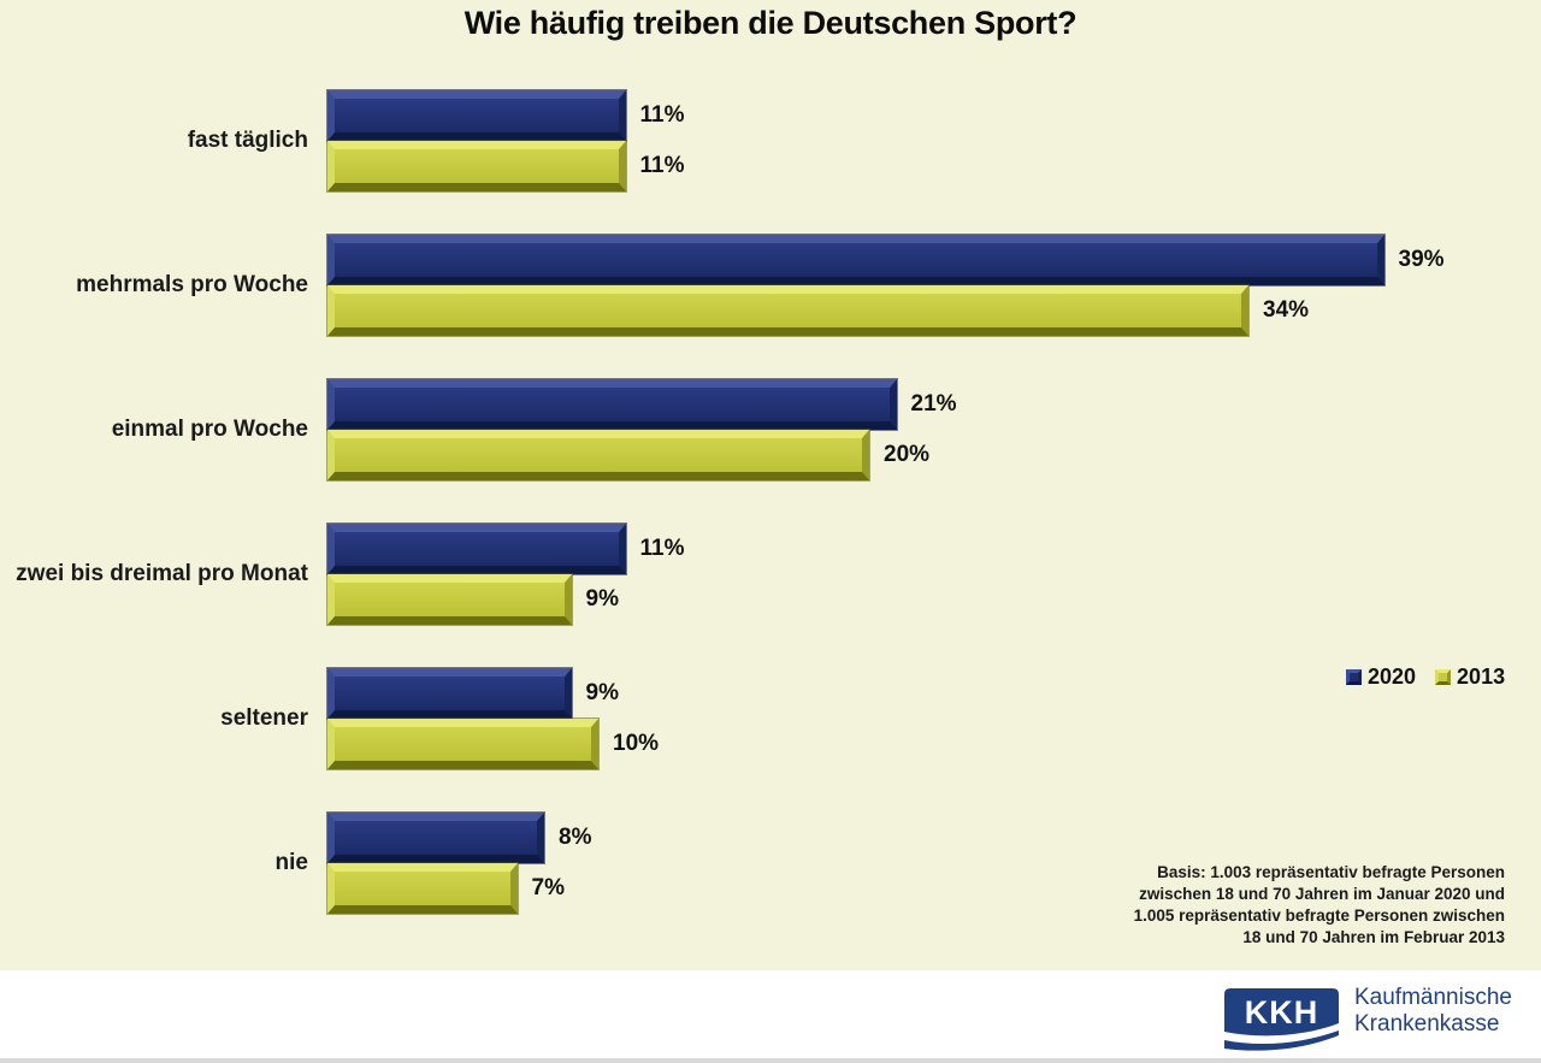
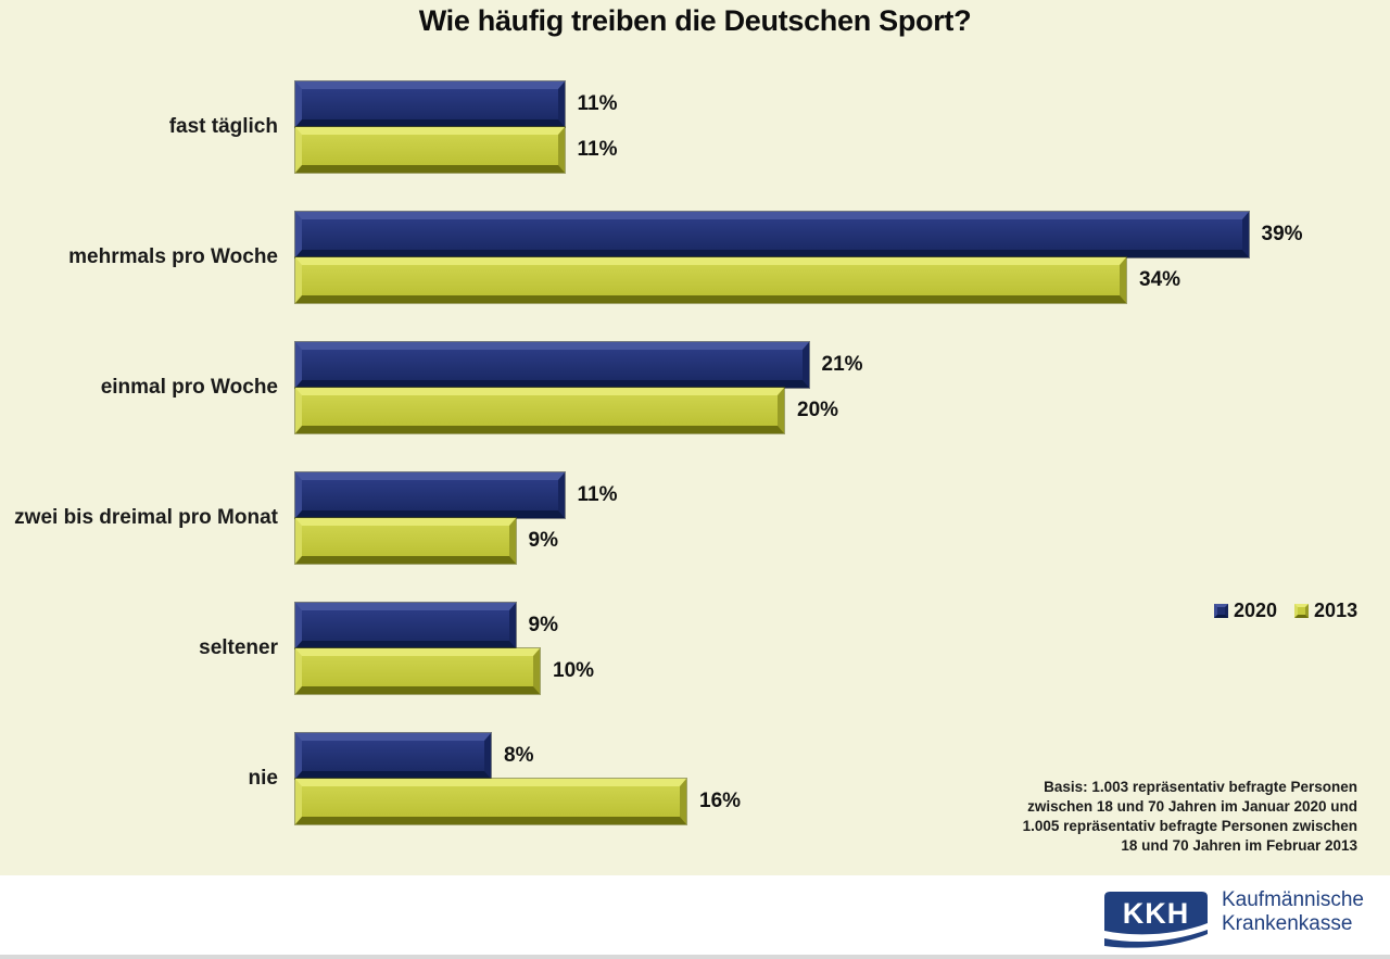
2013/nie: 7% -> 16%
